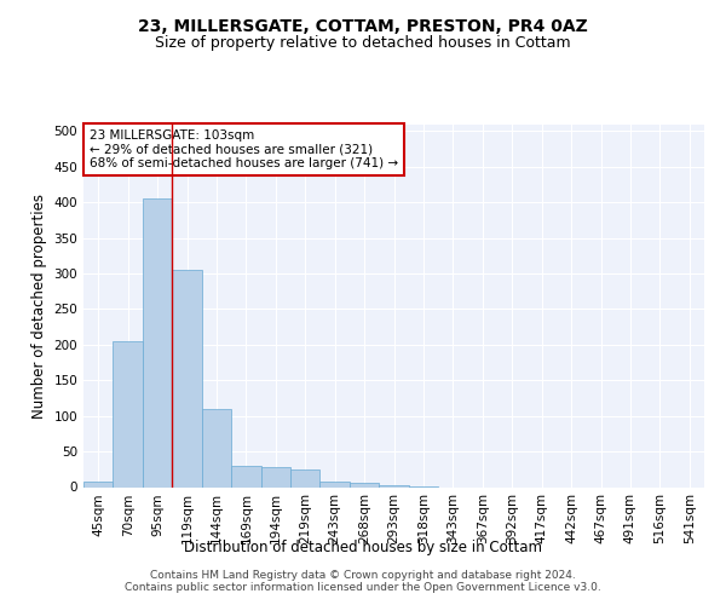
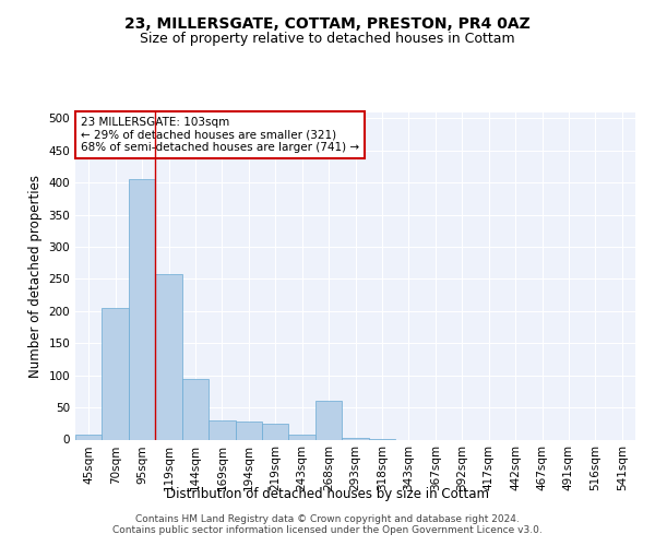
119sqm: 305 -> 258
144sqm: 110 -> 94
268sqm: 6 -> 60
